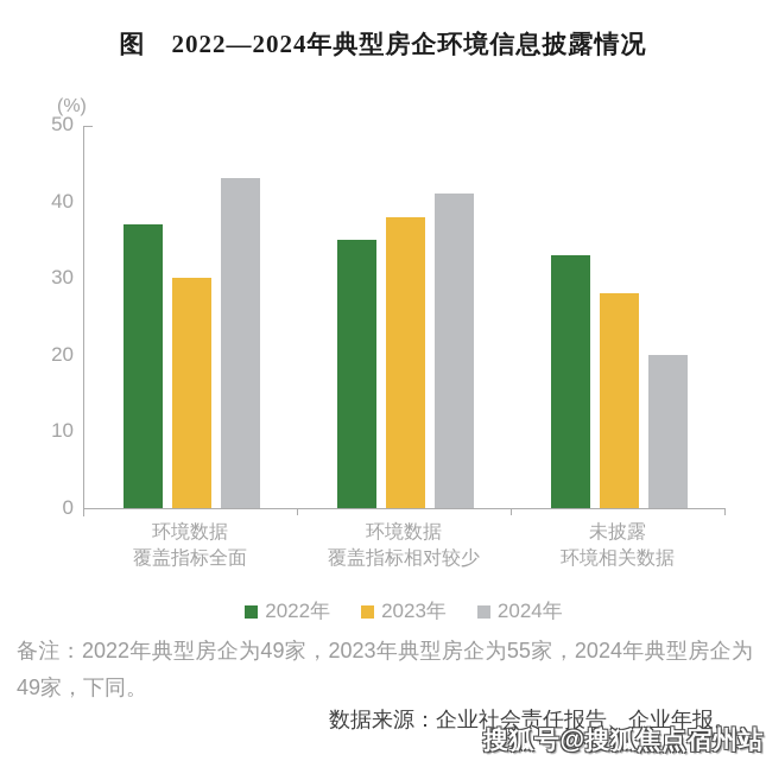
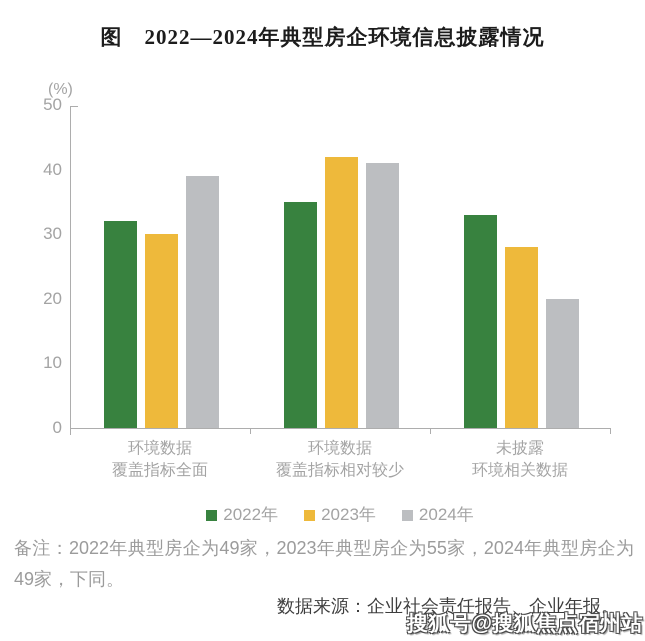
2022年/环境数据 覆盖指标全面: 37 -> 32
2024年/环境数据 覆盖指标全面: 43 -> 39
2023年/环境数据 覆盖指标相对较少: 38 -> 42
